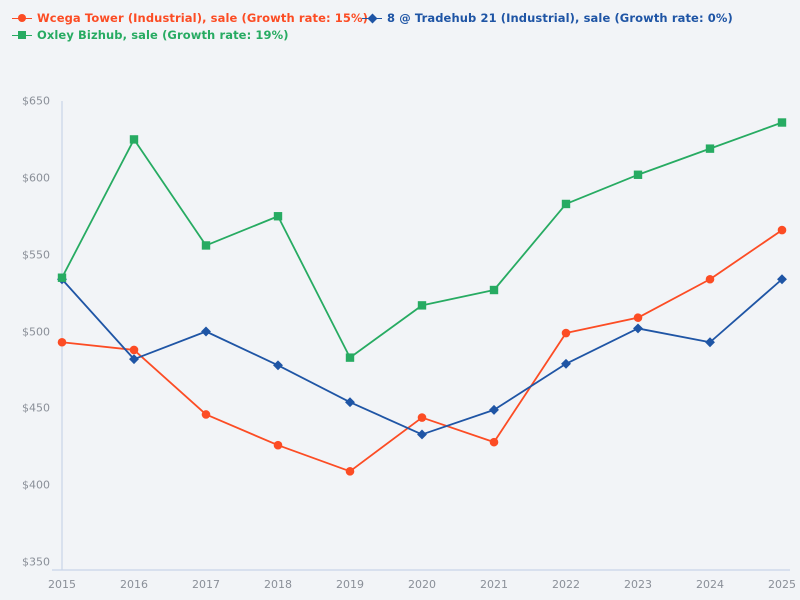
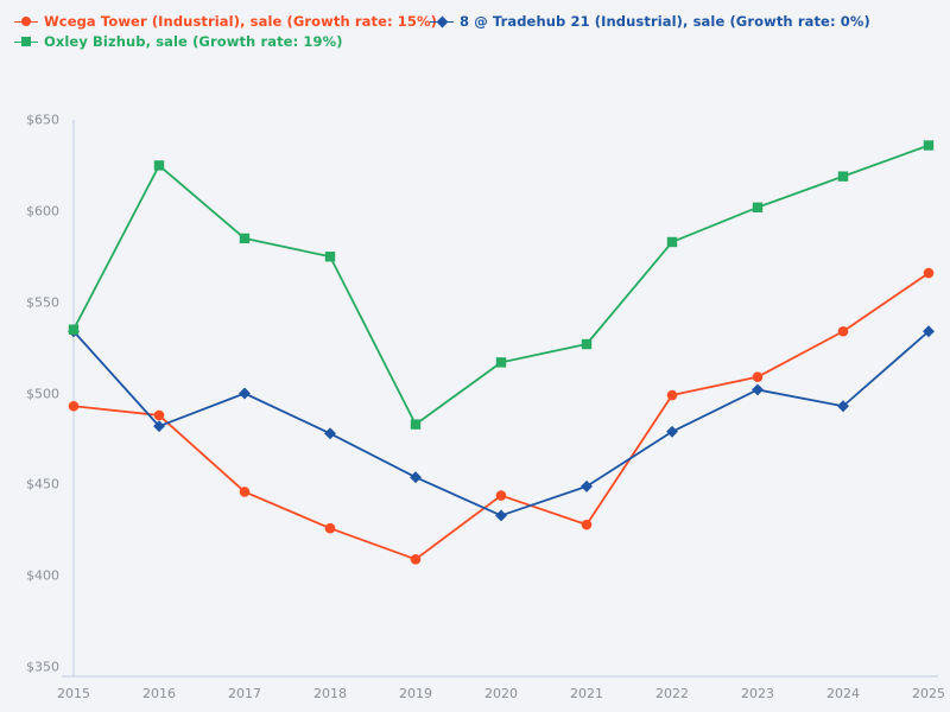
Oxley Bizhub, sale (Growth rate: 19%)/2017: $556 -> $585
